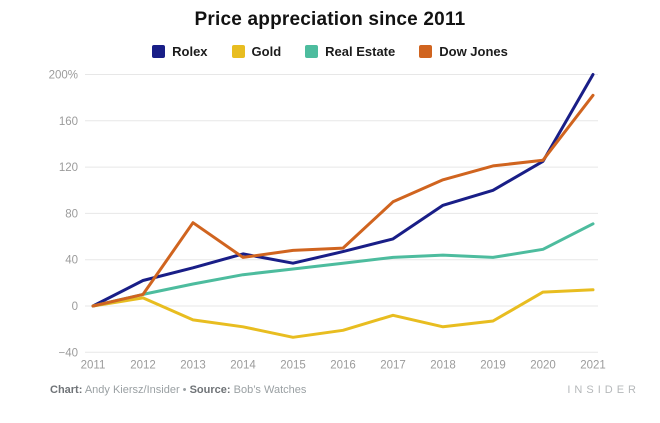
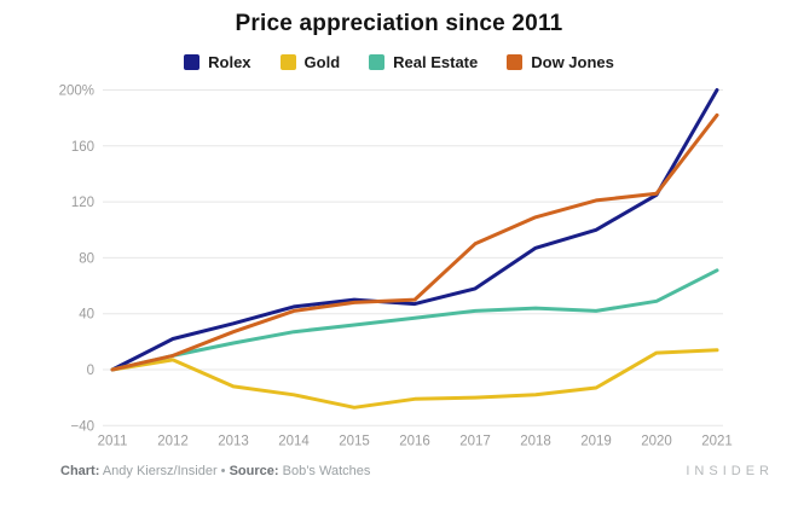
Dow Jones/2013: 72% -> 27%
Rolex/2015: 37% -> 50%
Gold/2017: -8% -> -20%
